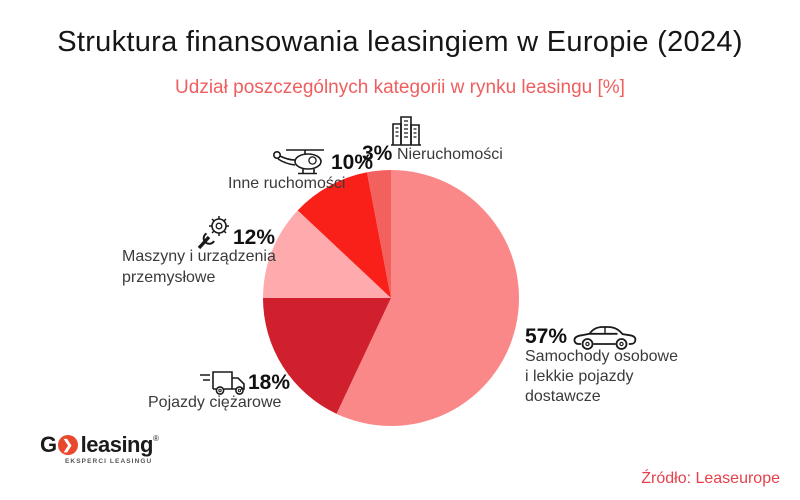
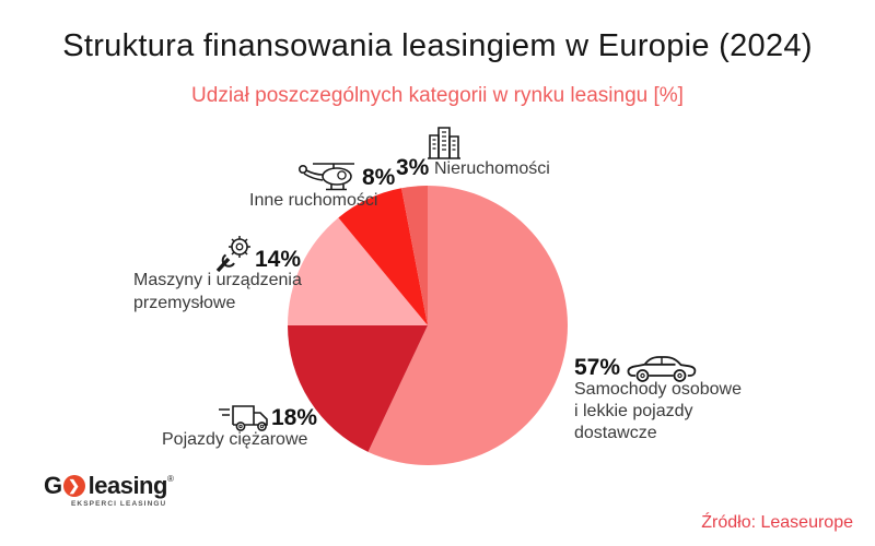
Maszyny i urządzenia przemysłowe: 12% -> 14%
Inne ruchomości: 10% -> 8%
